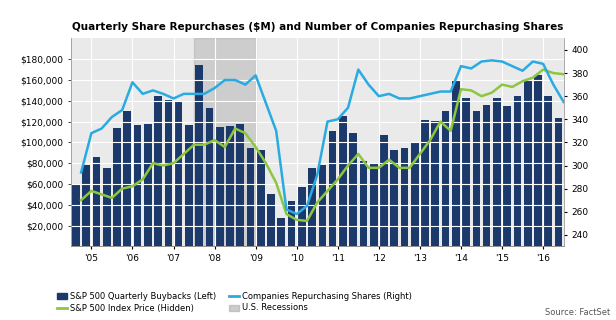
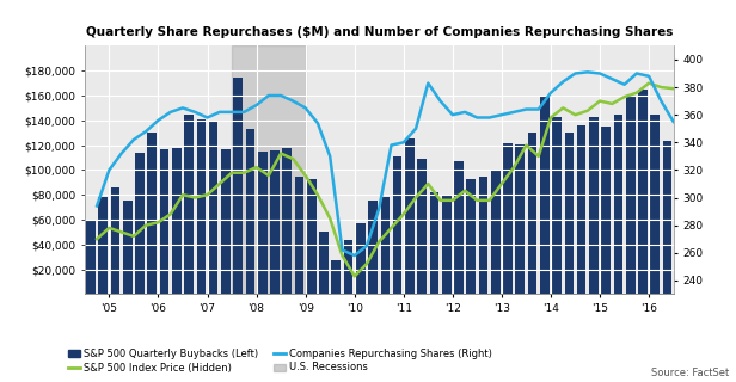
Companies Repurchasing Shares (Right)/'05: 328 -> 320
Companies Repurchasing Shares (Right)/'06: 372 -> 356
Companies Repurchasing Shares (Right)/'09: 378 -> 365
S&P 500 Index Price (Hidden)/'10: 253 -> 243
S&P 500 Index Price (Hidden)/'14: 366 -> 358
Companies Repurchasing Shares (Right)/'14: 386 -> 376
